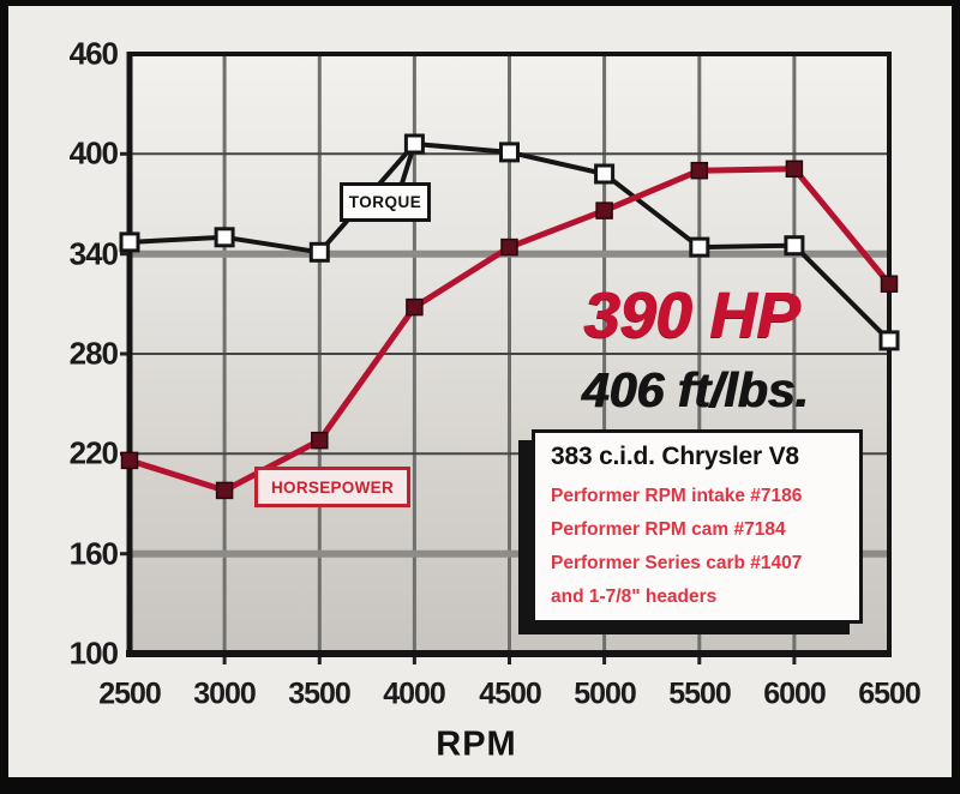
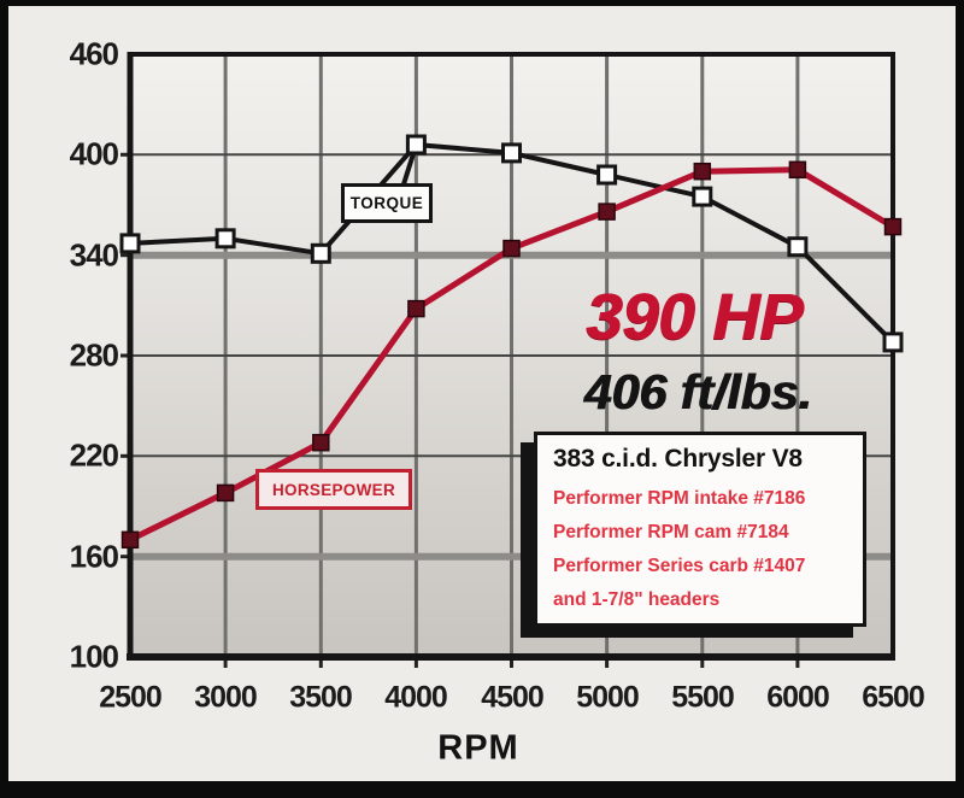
HORSEPOWER/2500: 216 -> 170
TORQUE/5500: 344 -> 375
HORSEPOWER/6500: 322 -> 357
